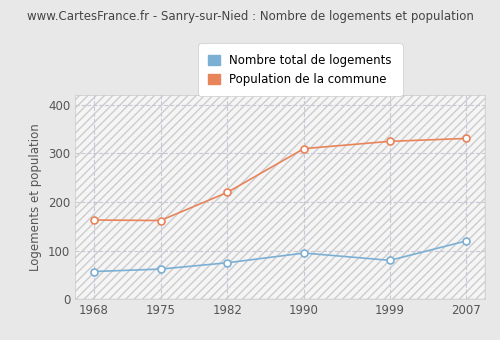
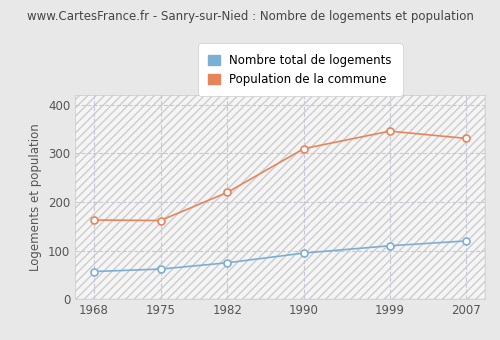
Nombre total de logements/1999: 80 -> 110
Population de la commune/1999: 325 -> 346
